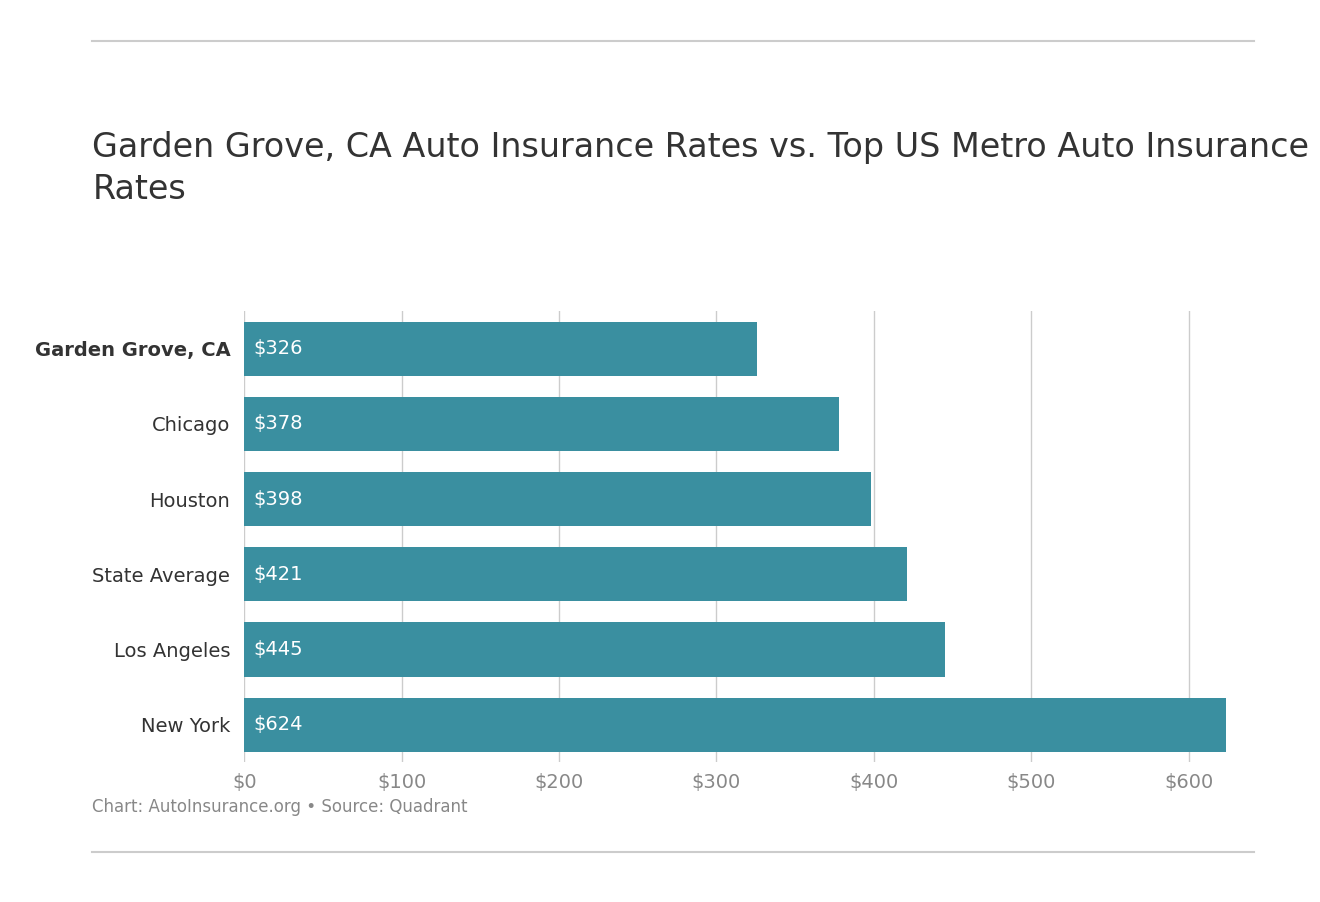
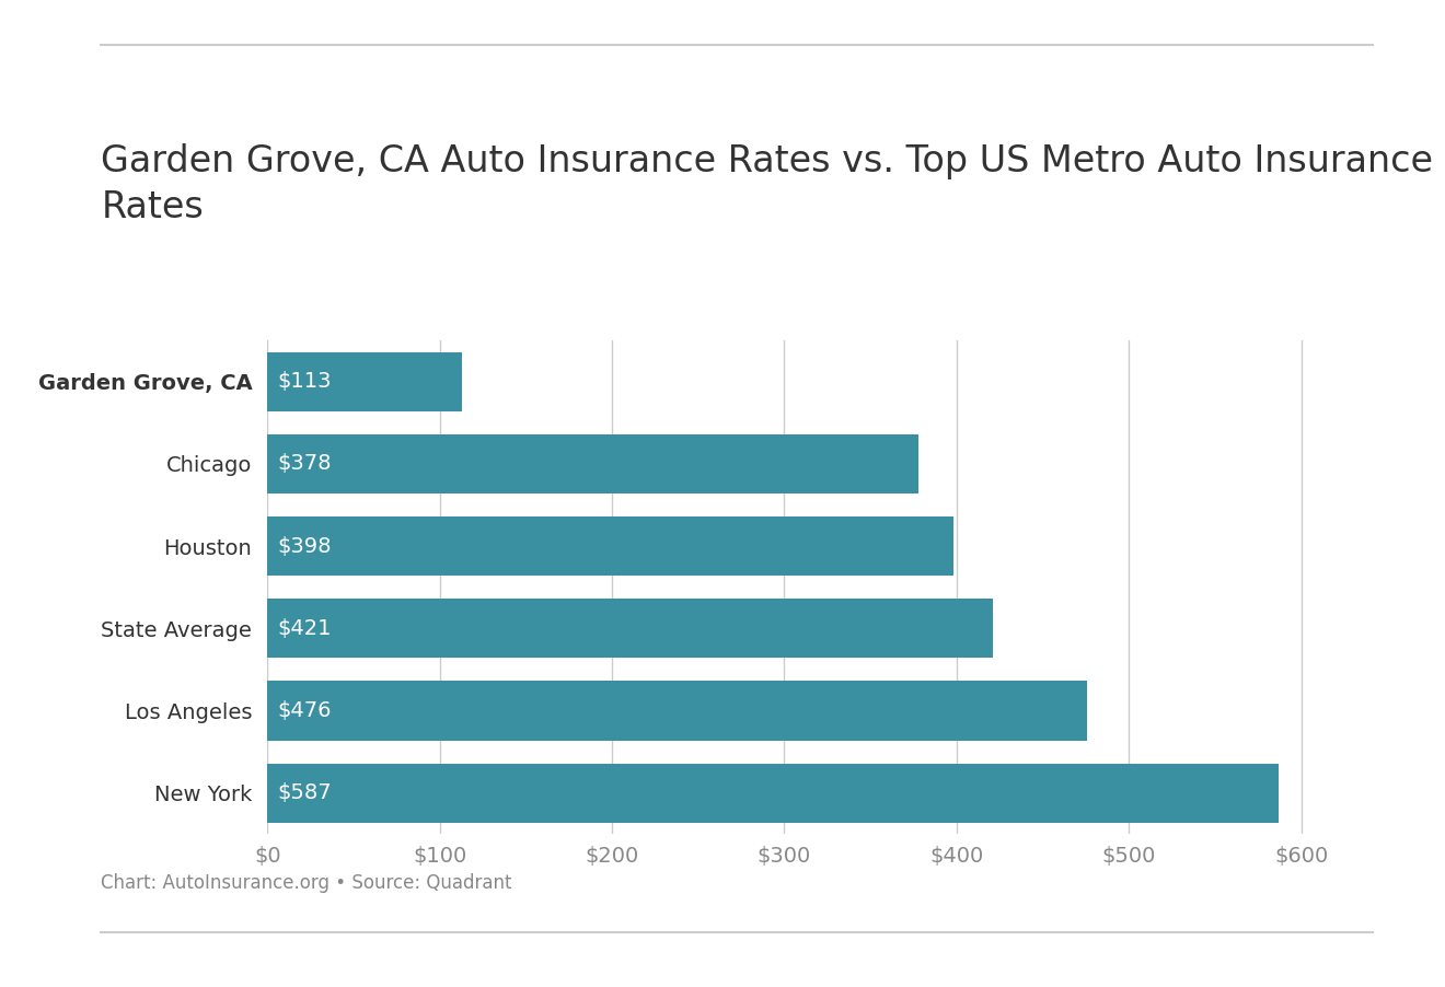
Garden Grove, CA: $326 -> $113
Los Angeles: $445 -> $476
New York: $624 -> $587
